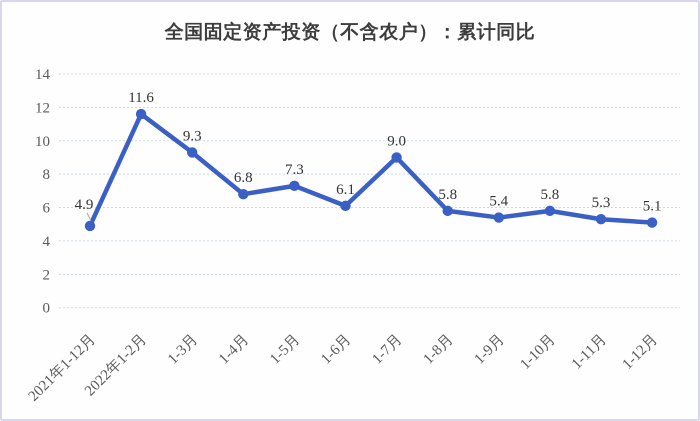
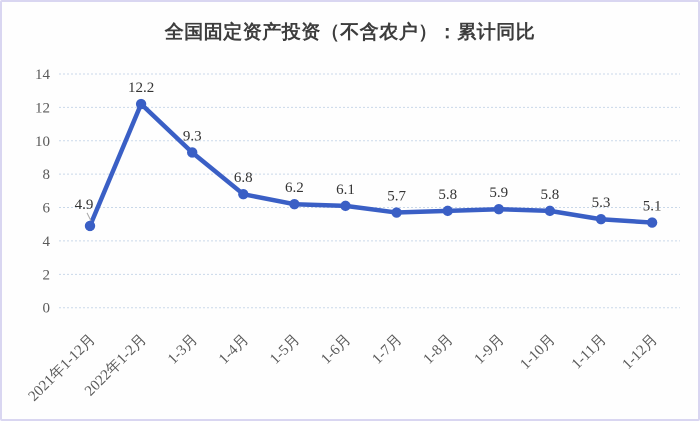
2022年1-2月: 11.6 -> 12.2
1-5月: 7.3 -> 6.2
1-7月: 9.0 -> 5.7
1-9月: 5.4 -> 5.9
